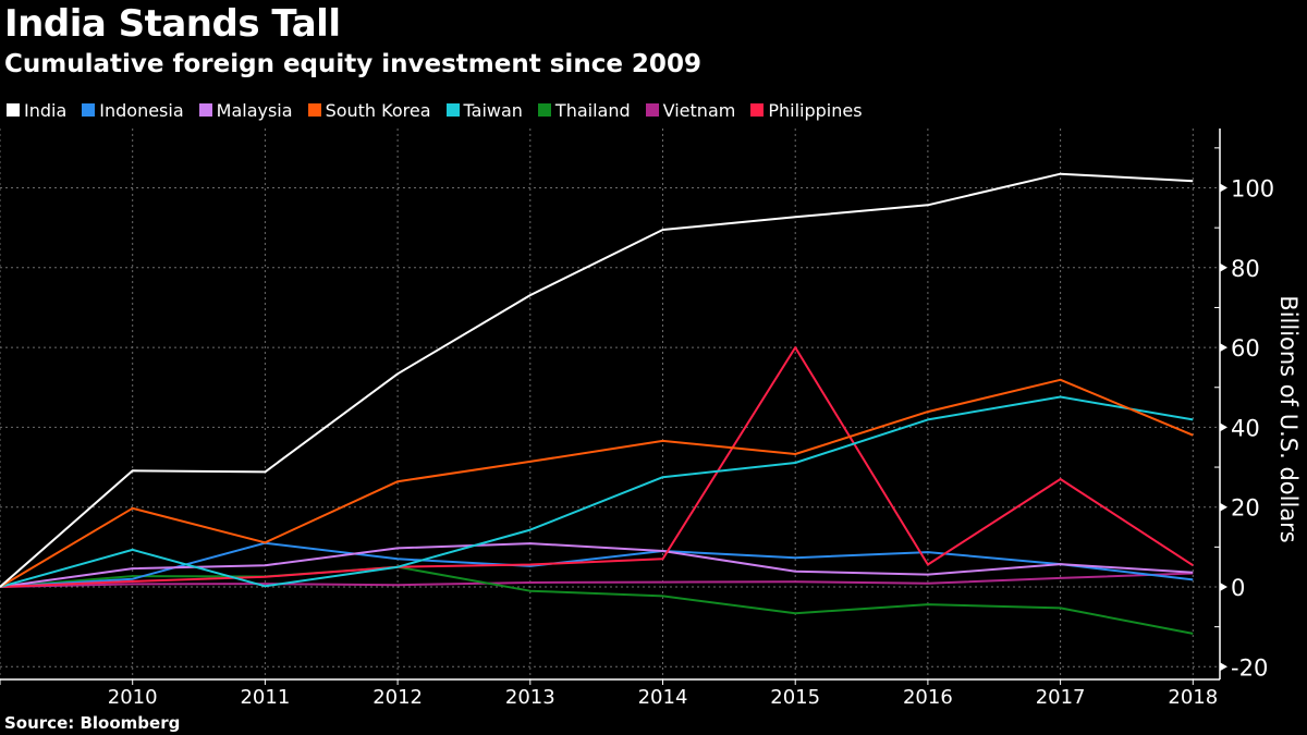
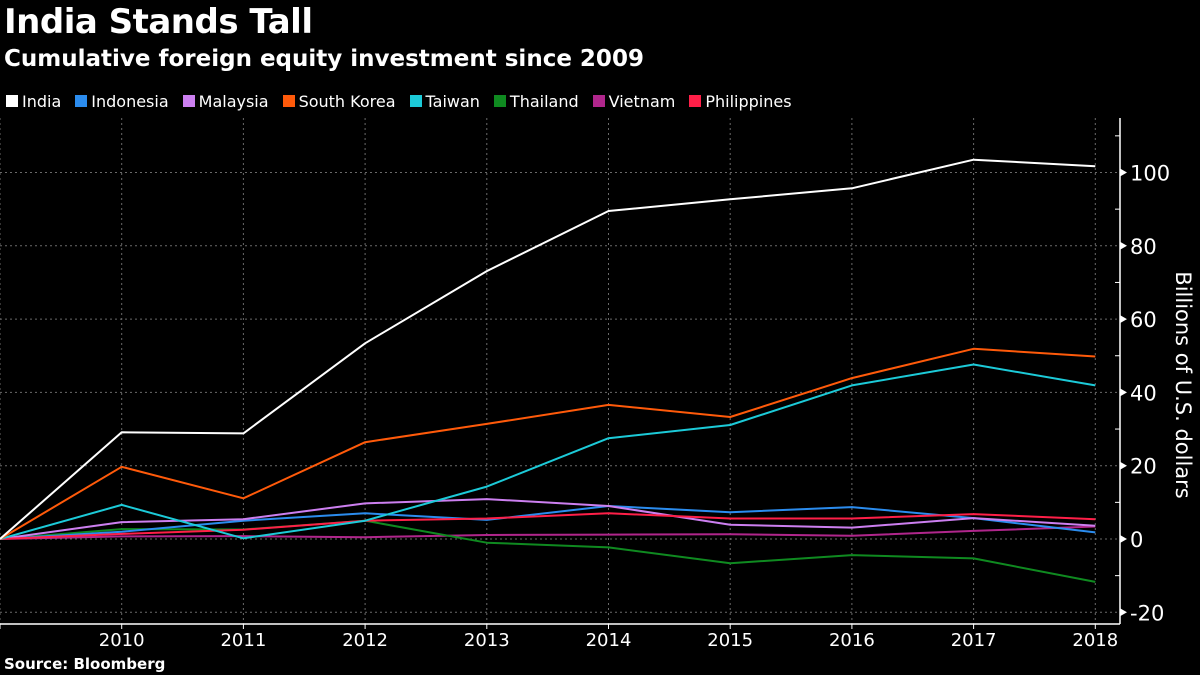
Indonesia/2011: 11 -> 5
Philippines/2015: 60 -> 6
Philippines/2017: 27 -> 7
South Korea/2018: 38 -> 50
